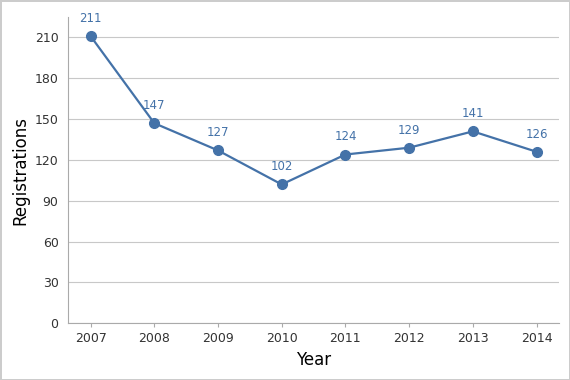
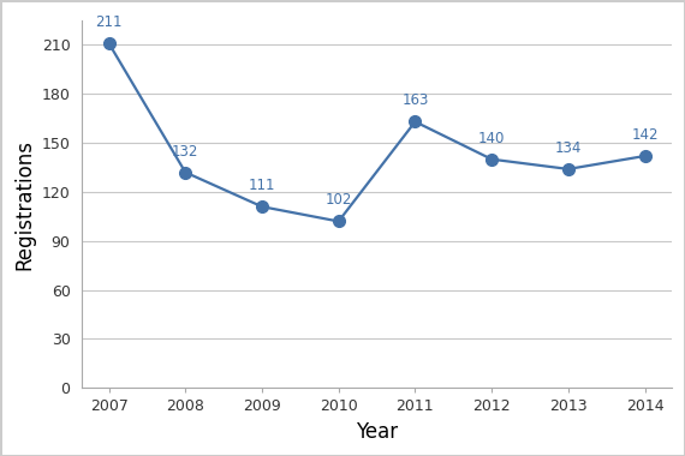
2008: 147 -> 132
2009: 127 -> 111
2011: 124 -> 163
2012: 129 -> 140
2013: 141 -> 134
2014: 126 -> 142
